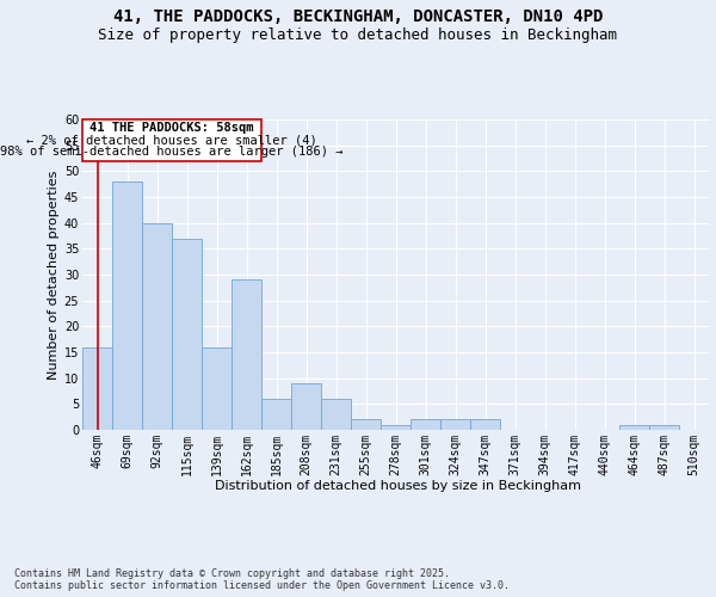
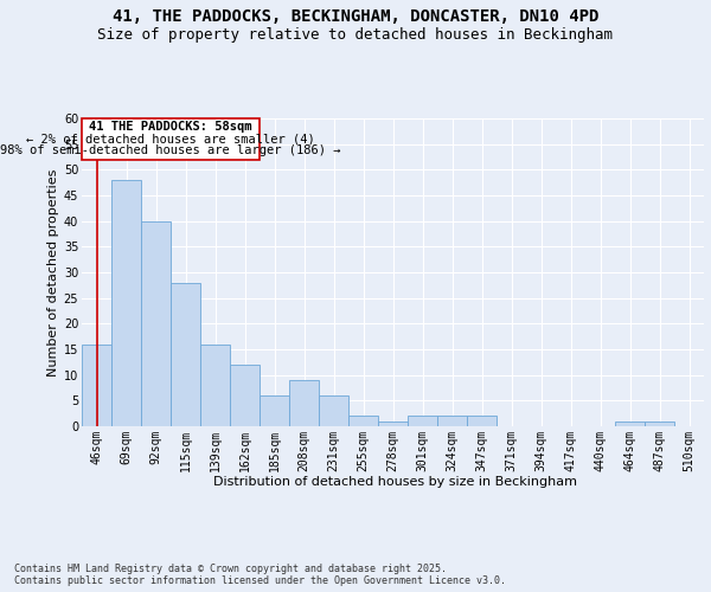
115sqm: 37 -> 28
162sqm: 29 -> 12
